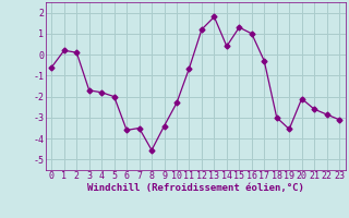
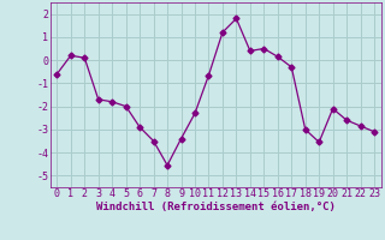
6: -3.6 -> -2.9
15: 1.3 -> 0.5
16: 1.0 -> 0.1
